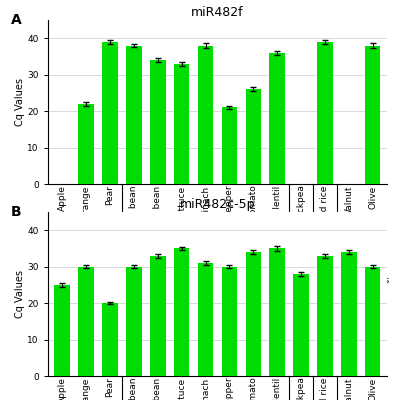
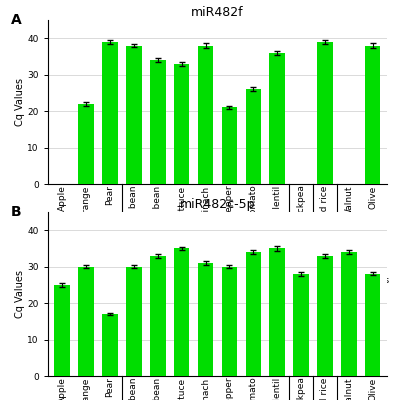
miR482c-5p/Pear: 20 -> 17
miR482c-5p/Olive: 30 -> 28
